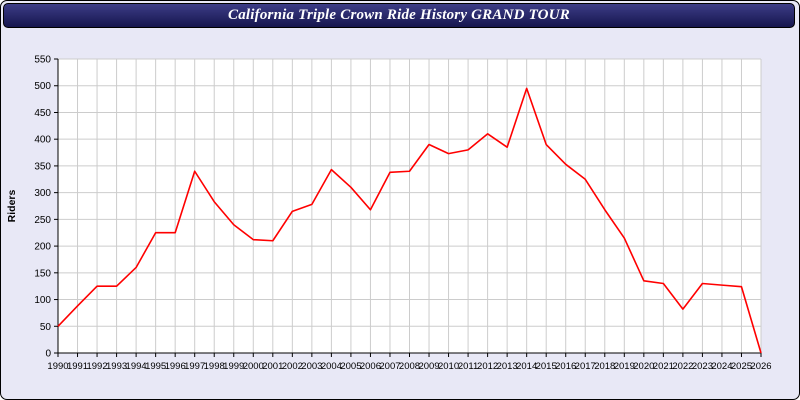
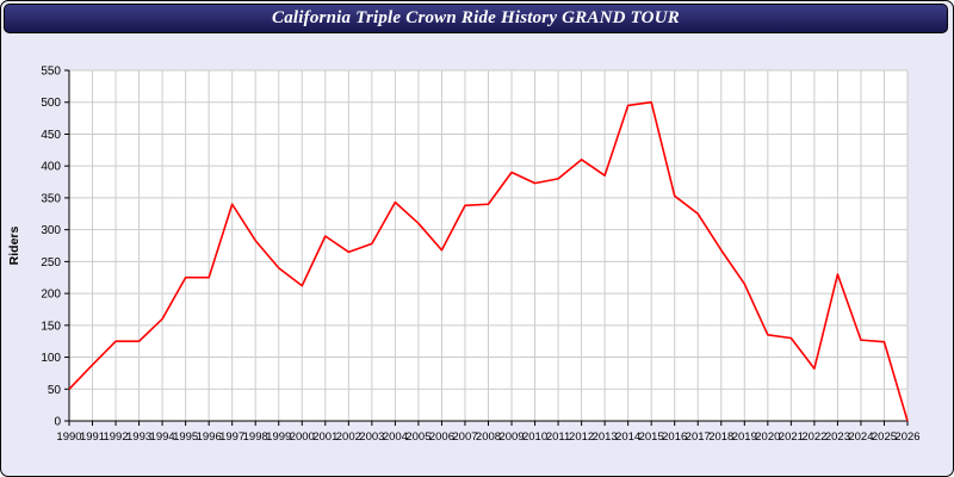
2001: 210 -> 290
2015: 390 -> 500
2023: 130 -> 230
